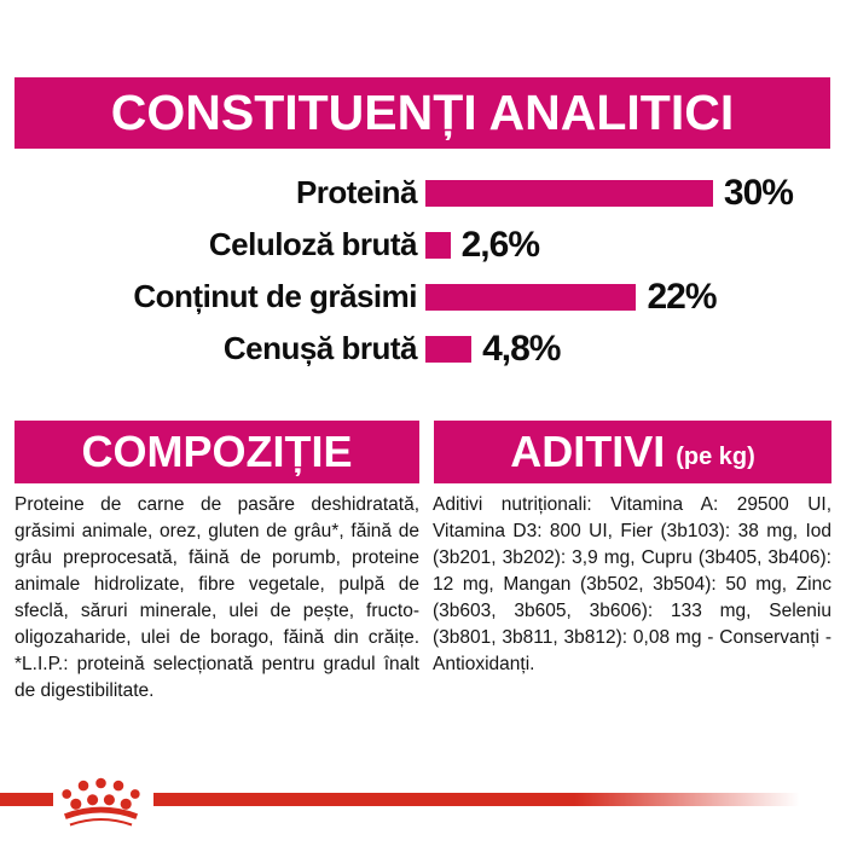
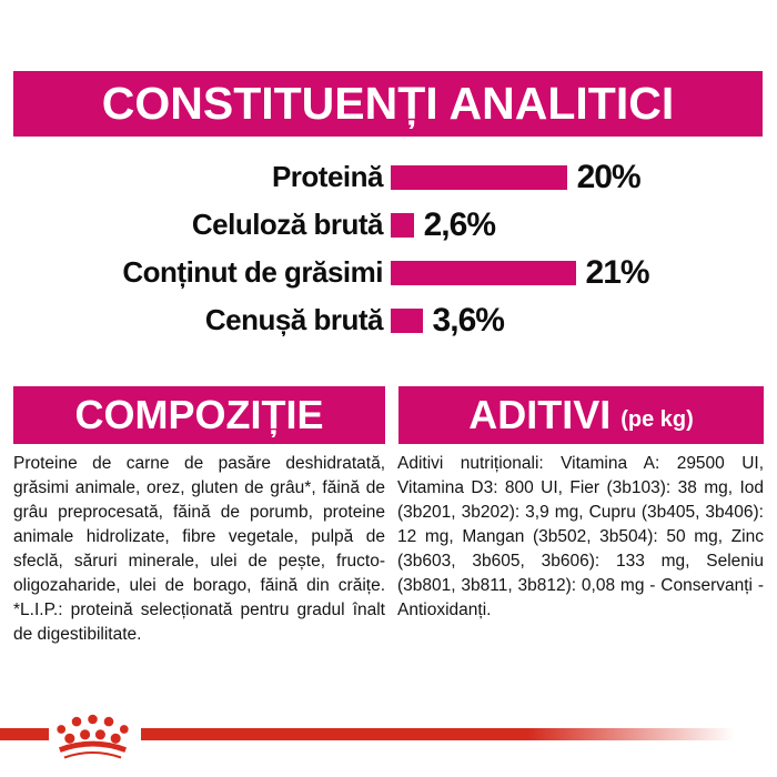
Proteină: 30% -> 20%
Conținut de grăsimi: 22% -> 21%
Cenușă brută: 4,8% -> 3,6%
